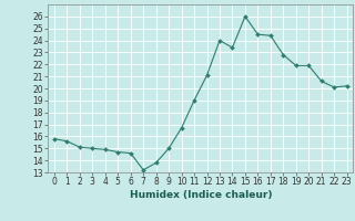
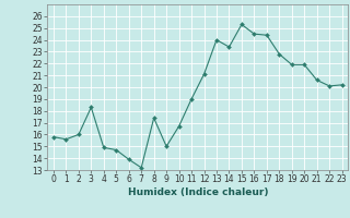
2: 15.1 -> 16.0
3: 15.0 -> 18.3
6: 14.6 -> 13.9
8: 13.8 -> 17.4
15: 26.0 -> 25.3
